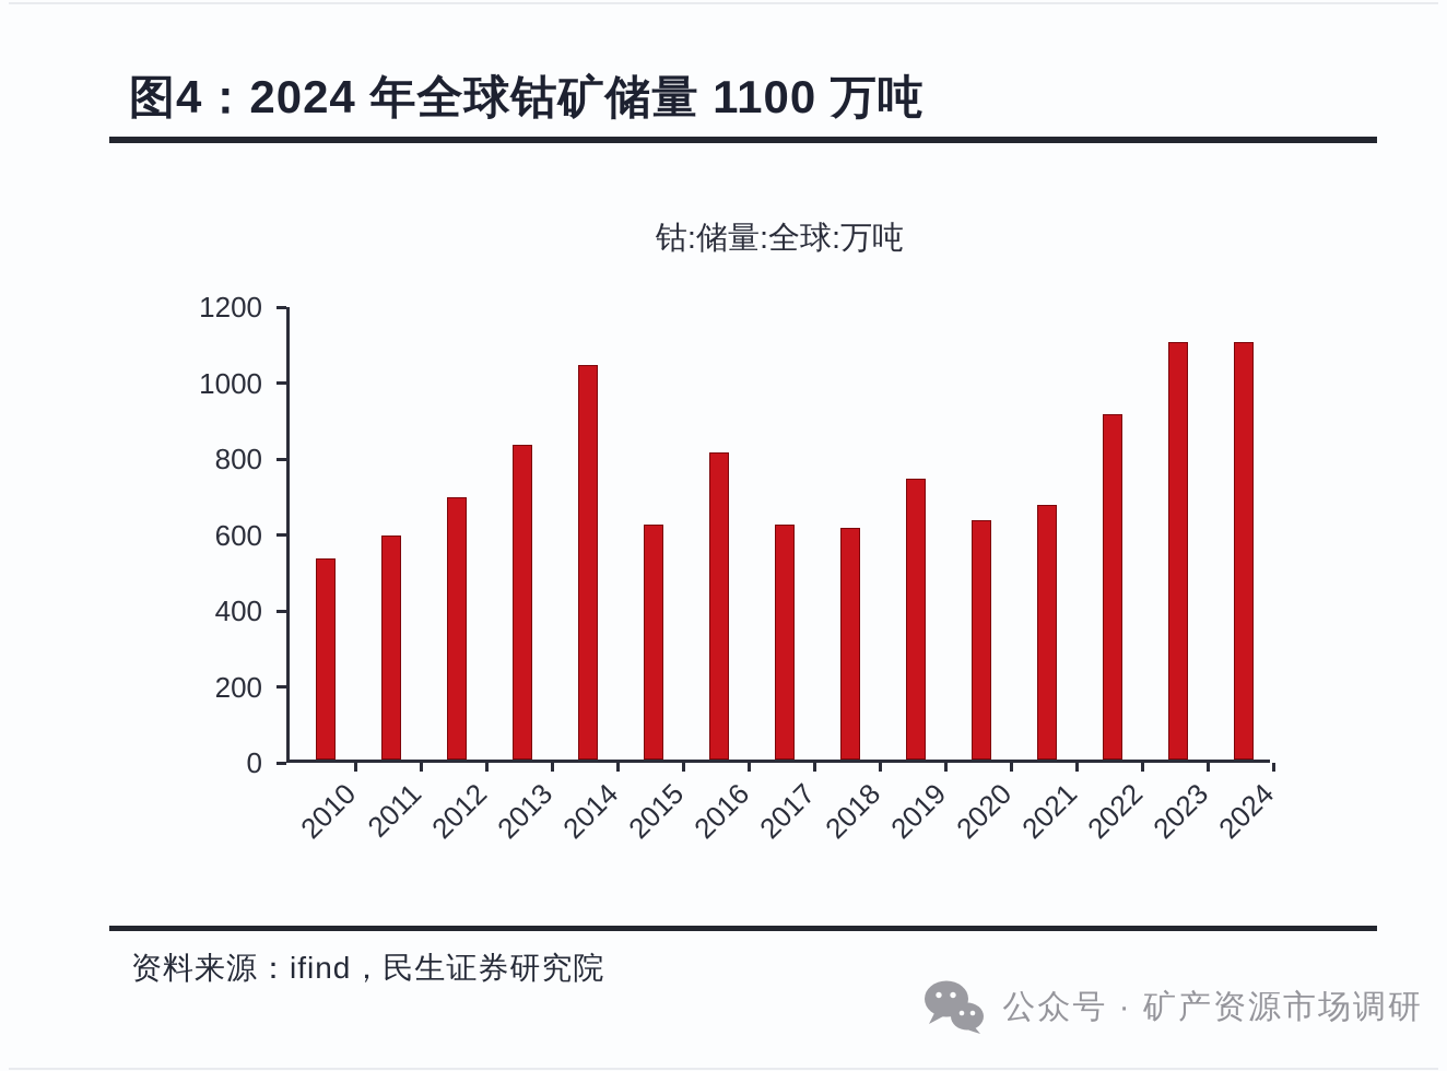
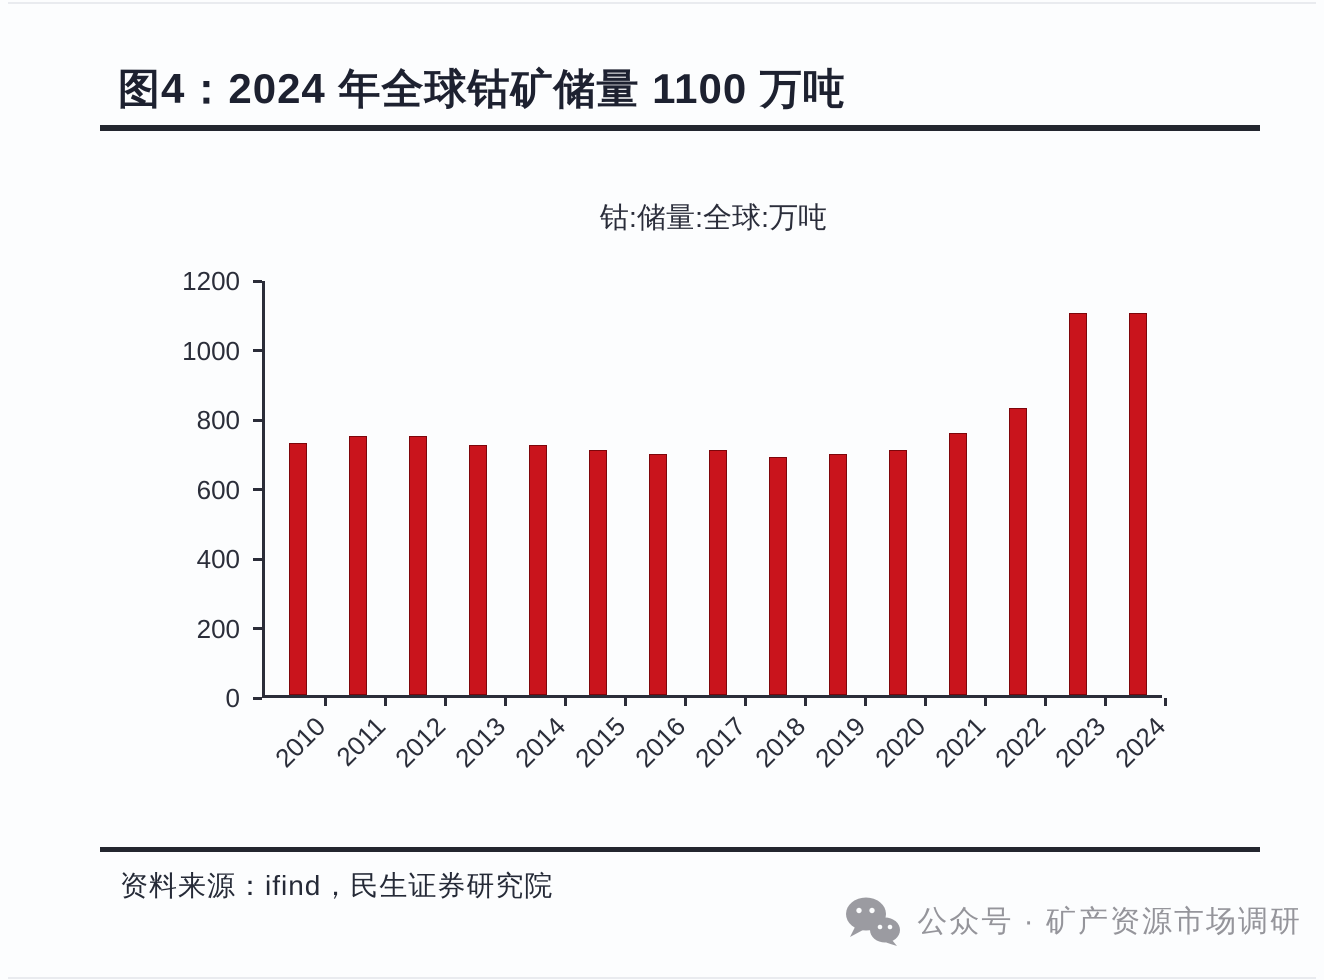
2010: 530 -> 720
2011: 590 -> 740
2012: 690 -> 740
2013: 830 -> 720
2014: 1040 -> 720
2015: 620 -> 700
2016: 810 -> 700
2017: 620 -> 700
2018: 610 -> 680
2019: 740 -> 700
2020: 630 -> 700
2021: 670 -> 760
2022: 910 -> 820
